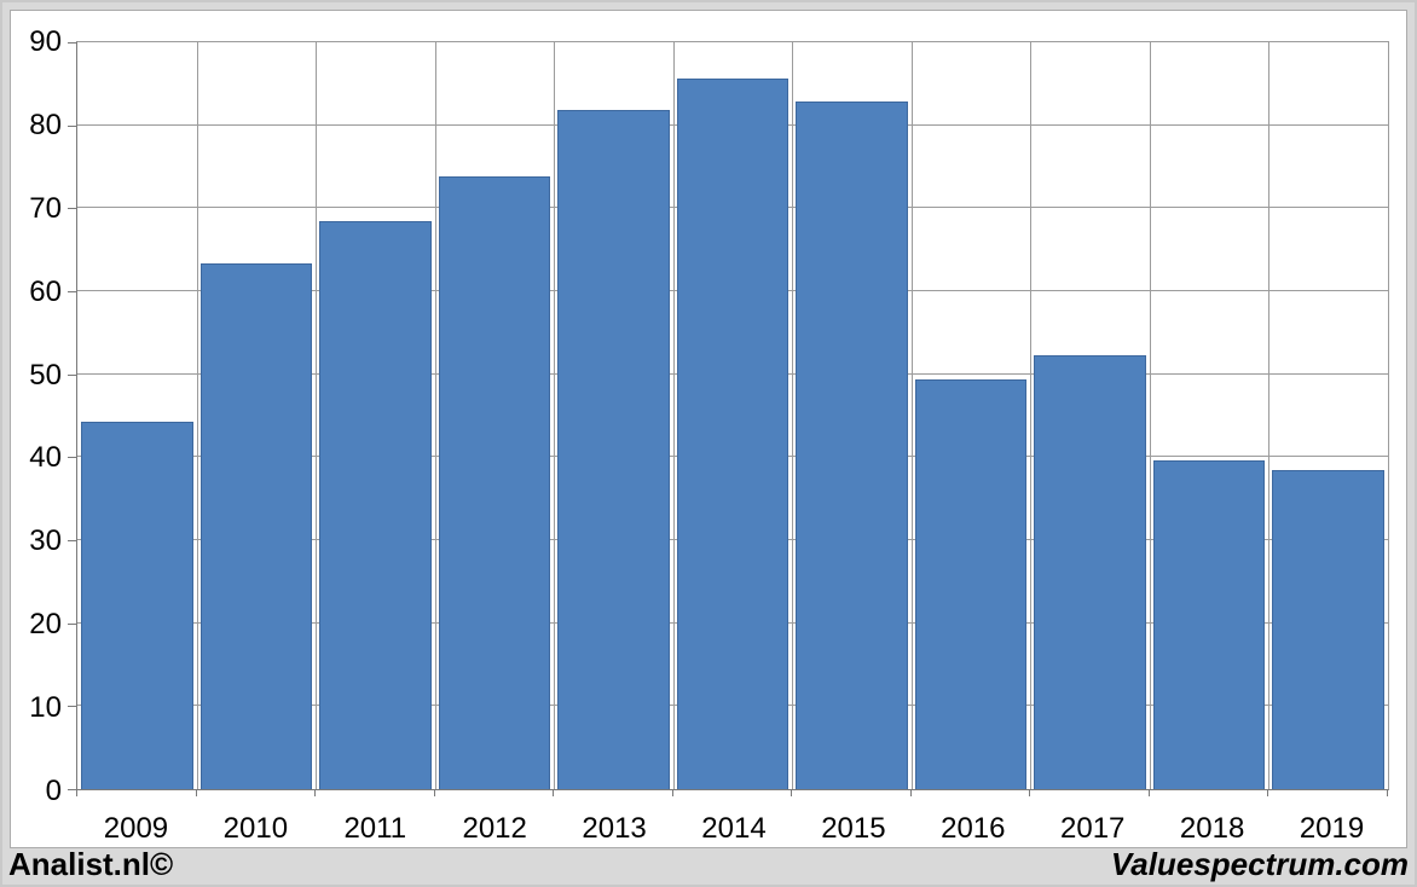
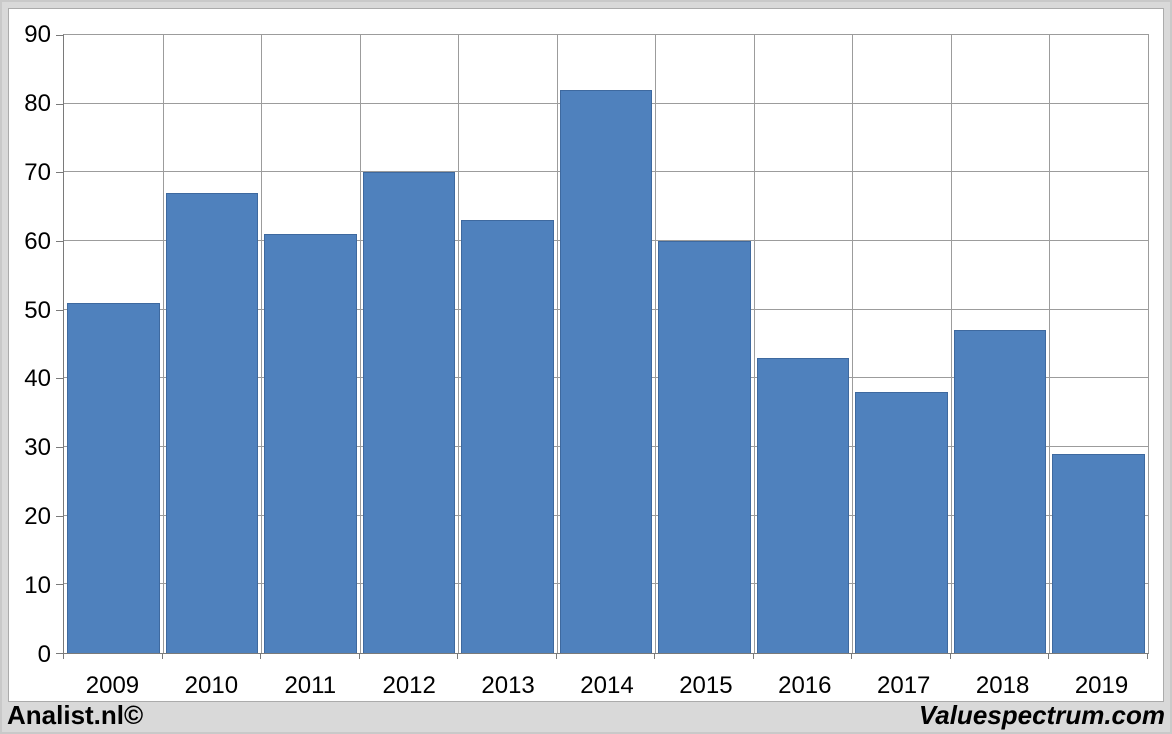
2009: 44 -> 51
2010: 63 -> 67
2011: 68 -> 61
2012: 74 -> 70
2013: 82 -> 63
2014: 86 -> 82
2015: 83 -> 60
2016: 49 -> 43
2017: 52 -> 38
2018: 40 -> 47
2019: 38 -> 29
